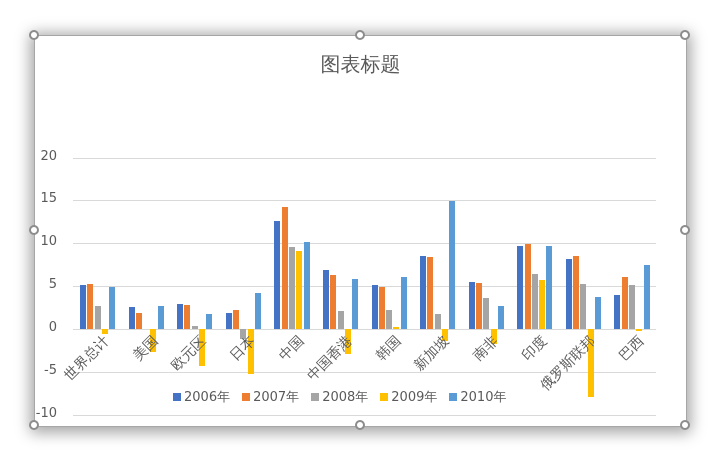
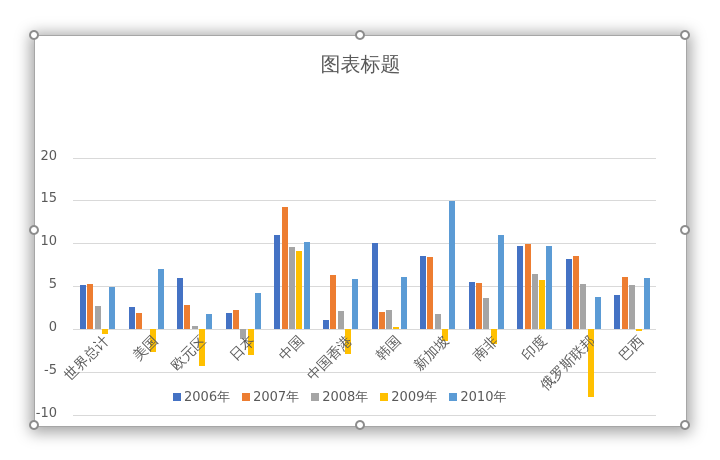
2010年/美国: 3 -> 7
2006年/欧元区: 3 -> 6
2009年/日本: -5 -> -3
2006年/中国: 13 -> 11
2006年/中国香港: 7 -> 1
2006年/韩国: 5 -> 10
2007年/韩国: 5 -> 2
2010年/南非: 3 -> 11
2010年/巴西: 8 -> 6
